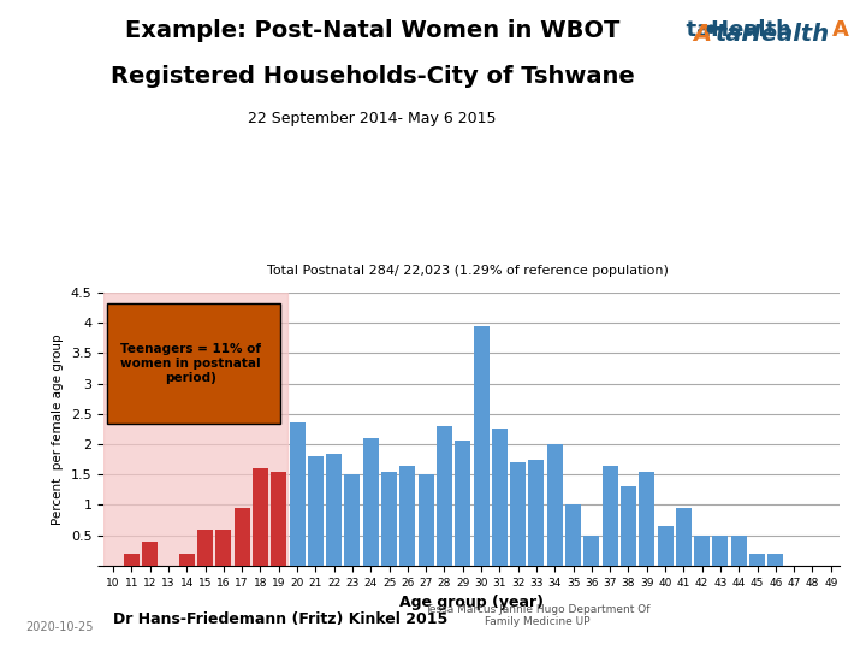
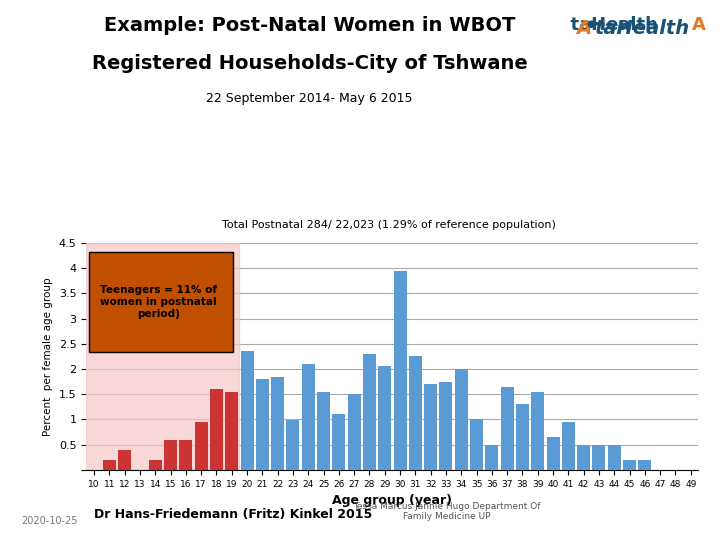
23: 1.50 -> 0.98
26: 1.65 -> 1.10
